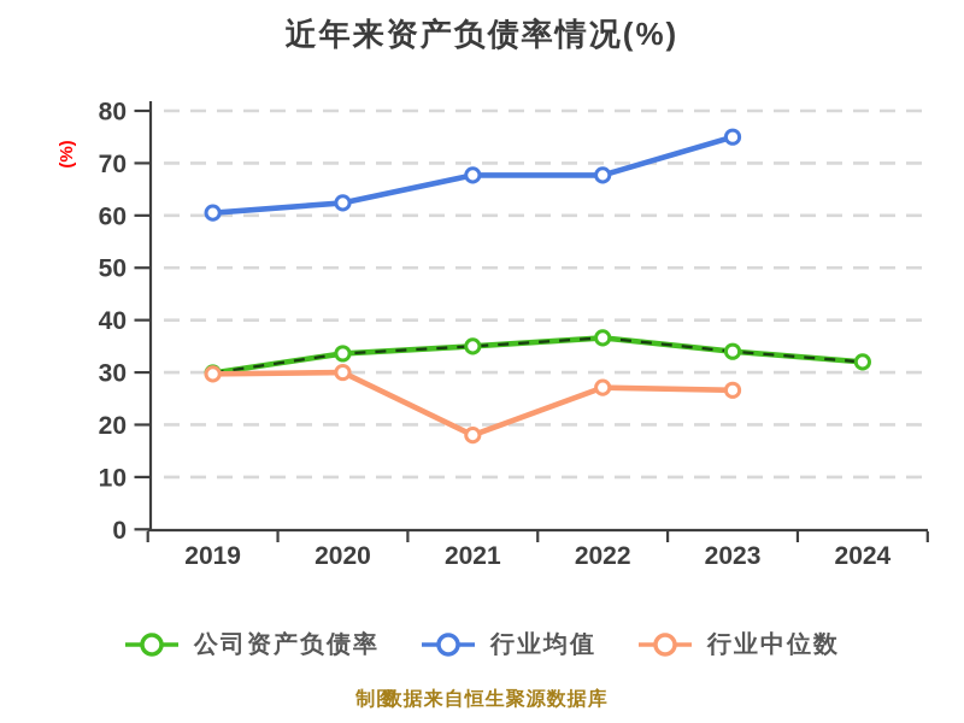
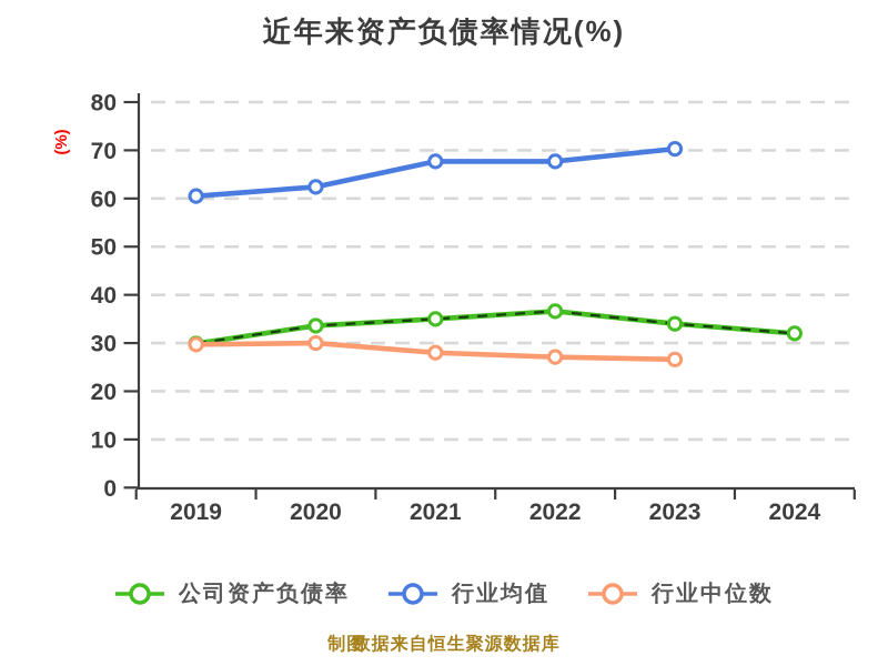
行业中位数/2021: 18 -> 28
行业均值/2023: 75 -> 70
